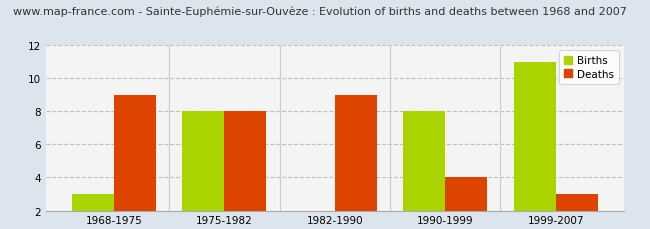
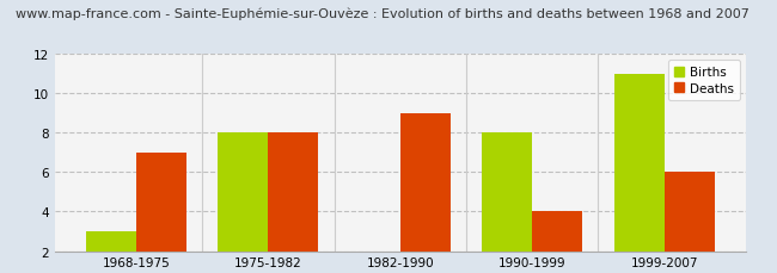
Deaths/1968-1975: 9 -> 7
Deaths/1999-2007: 3 -> 6
